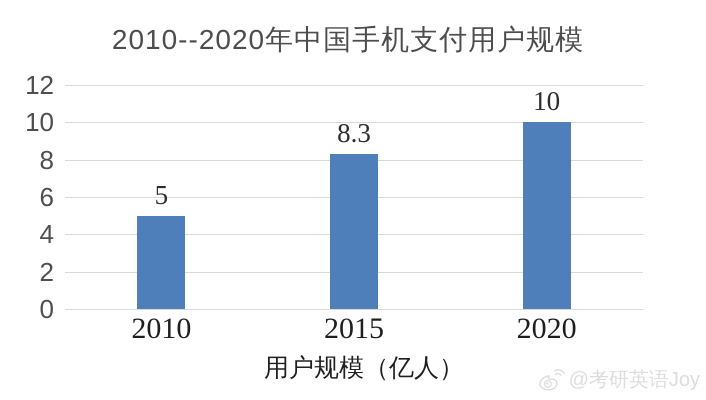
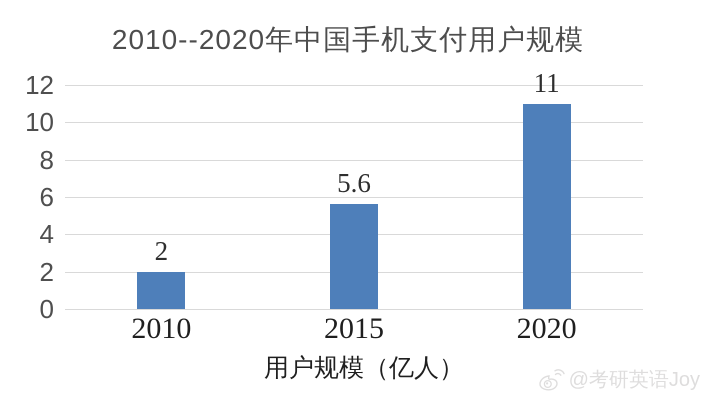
2010: 5 -> 2
2015: 8.3 -> 5.6
2020: 10 -> 11
